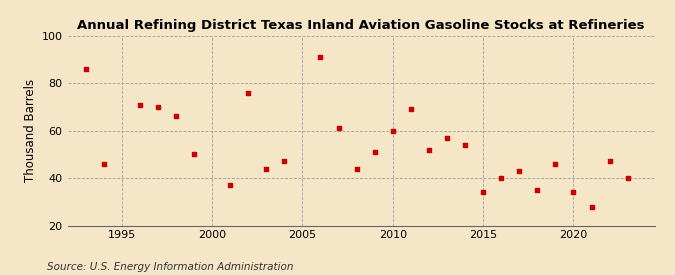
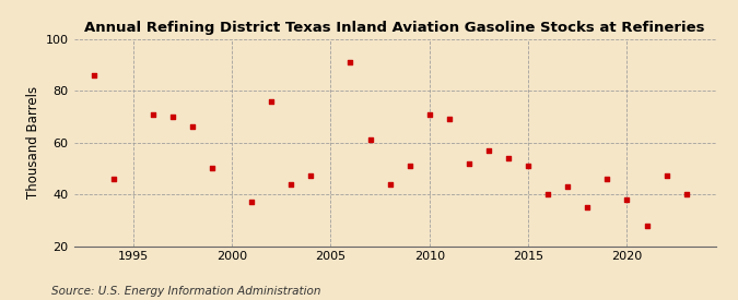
2010: 60 -> 71
2015: 34 -> 51
2020: 34 -> 38
